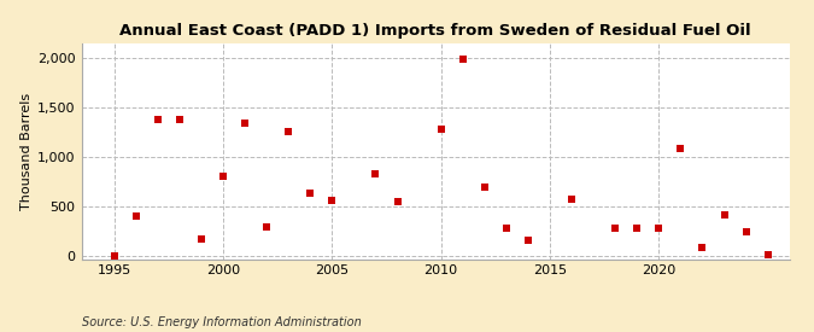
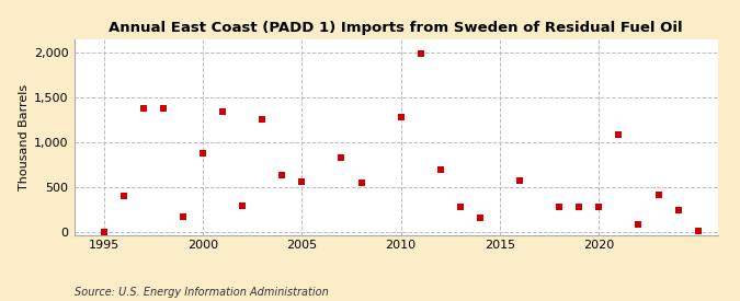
2000: 800 -> 880
